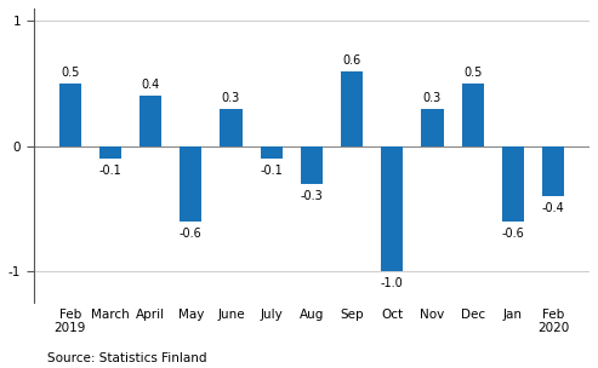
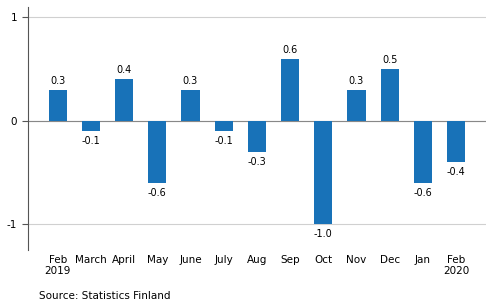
Feb 2019: 0.5 -> 0.3
